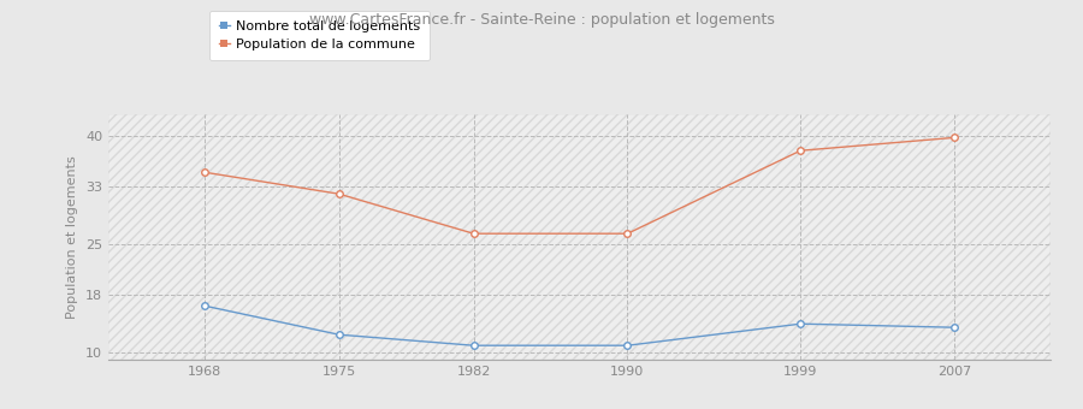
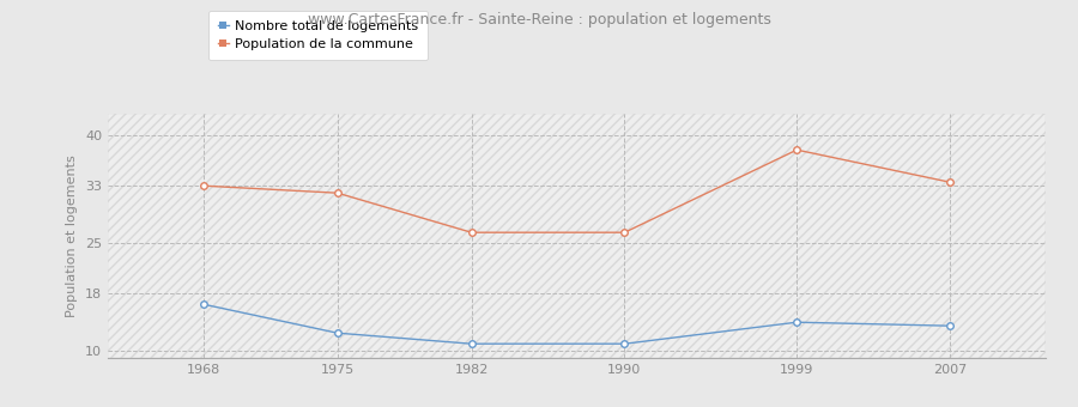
Population de la commune/1968: 35.0 -> 33.0
Population de la commune/2007: 39.8 -> 33.5
